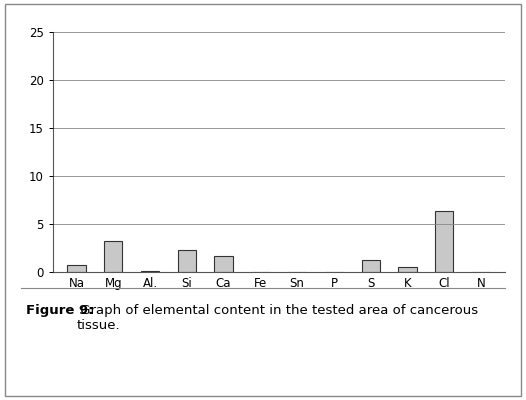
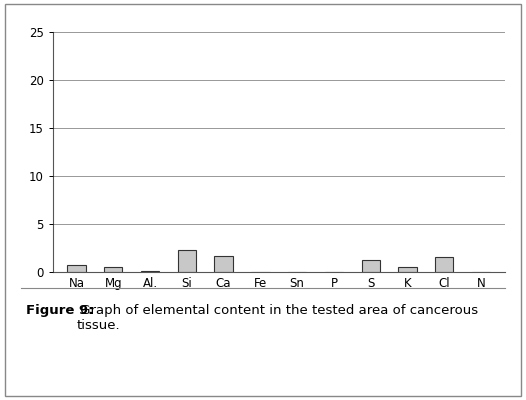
Mg: 3.2 -> 0.5
Cl: 6.4 -> 1.6
